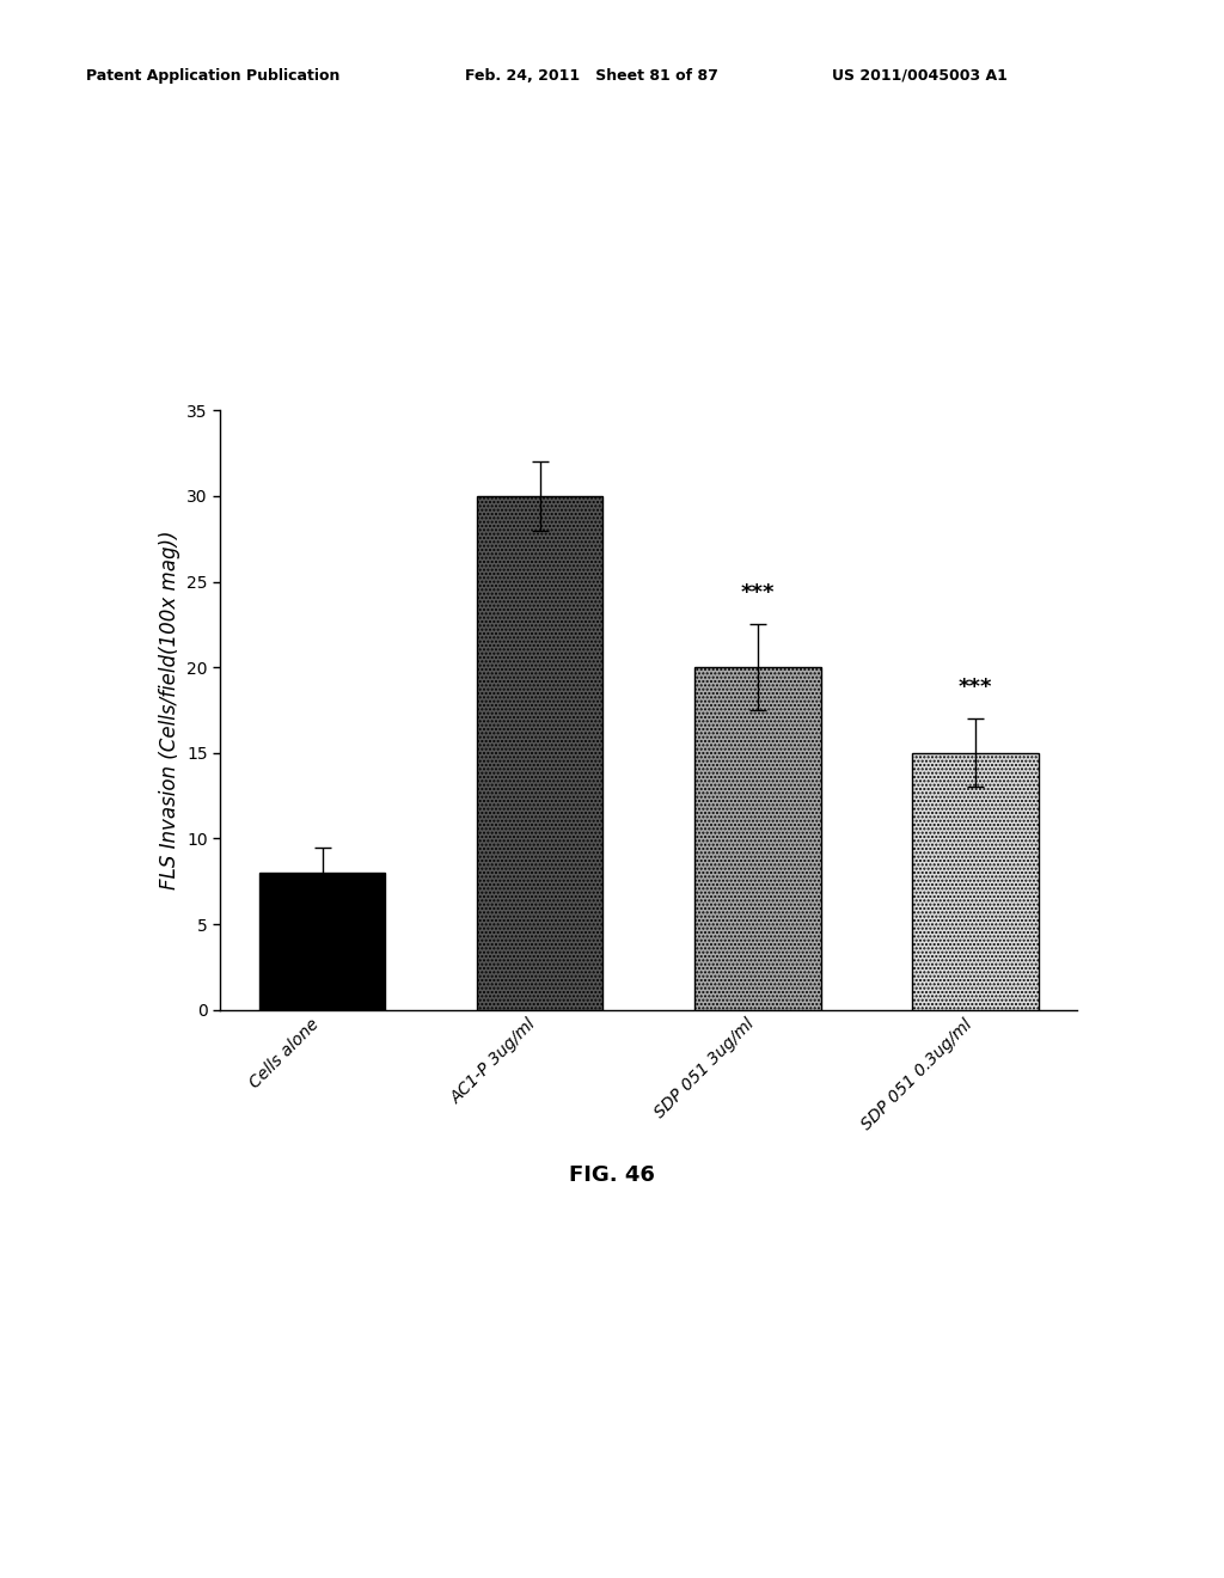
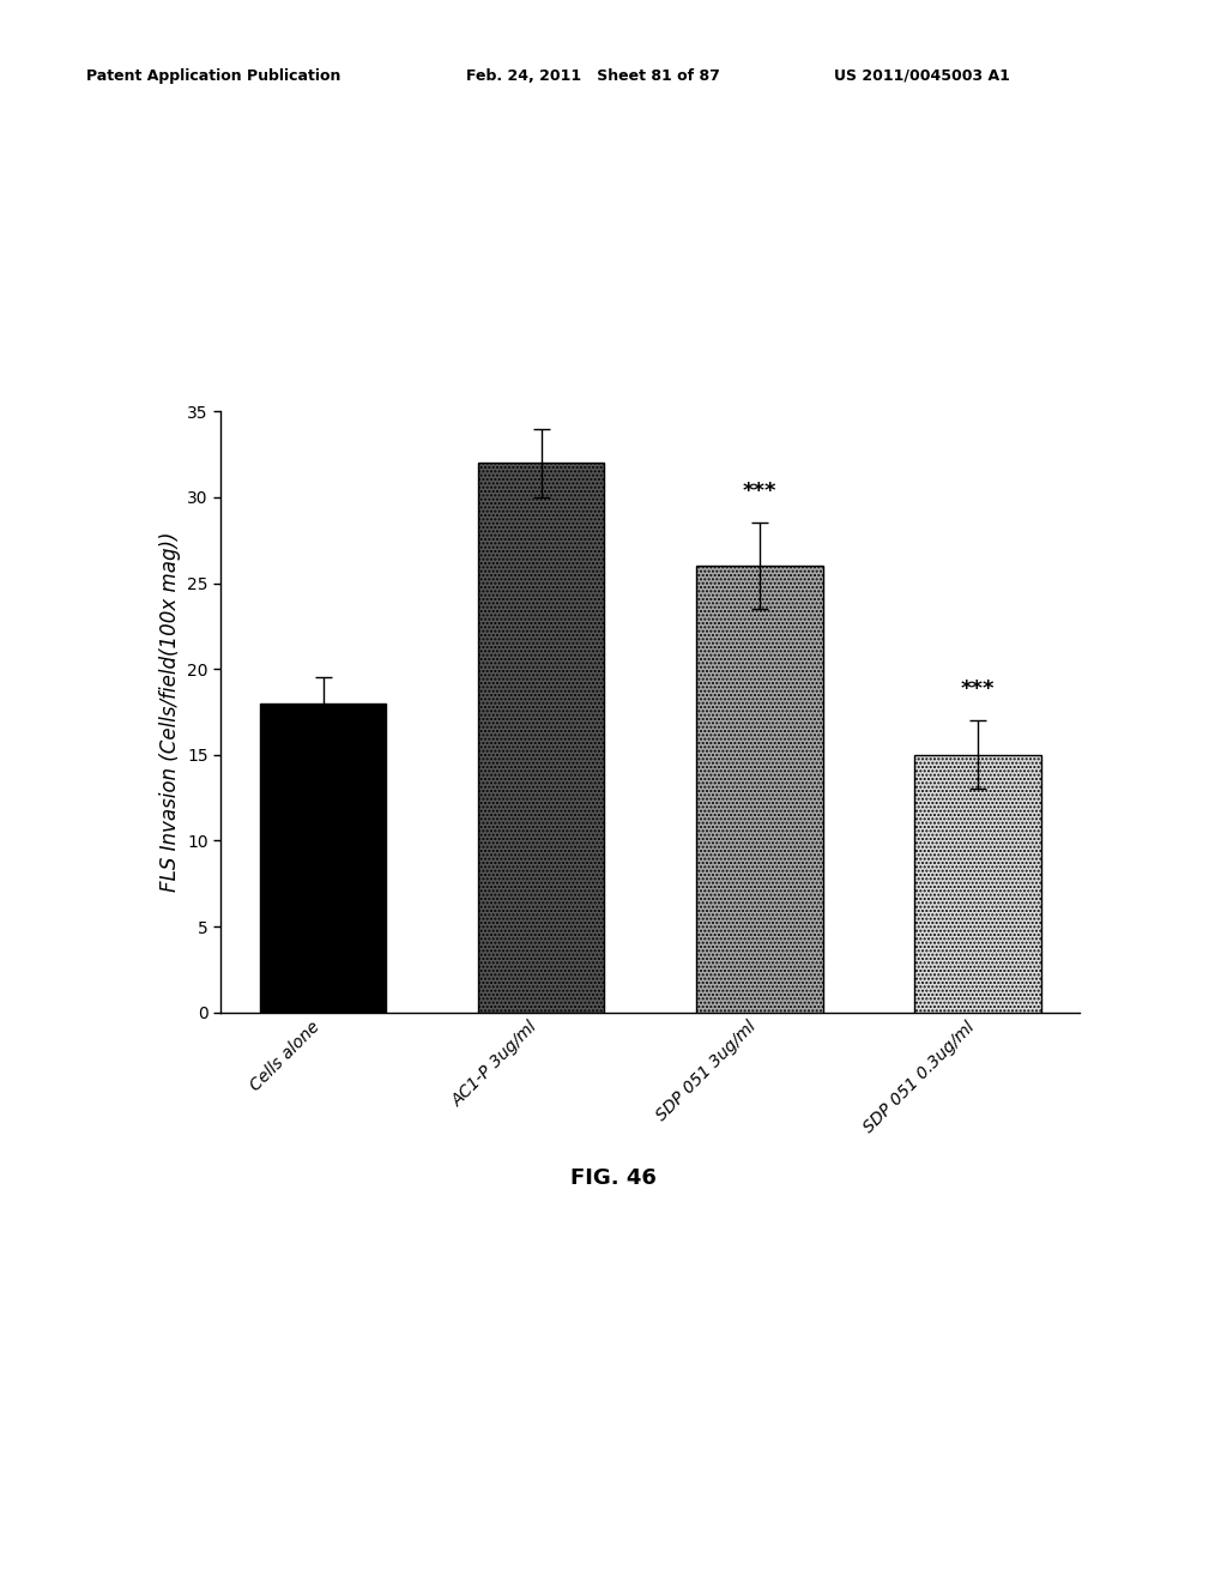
Cells alone: 8 -> 18
AC1-P 3ug/ml: 30 -> 32
SDP 051 3ug/ml: 20 -> 26
